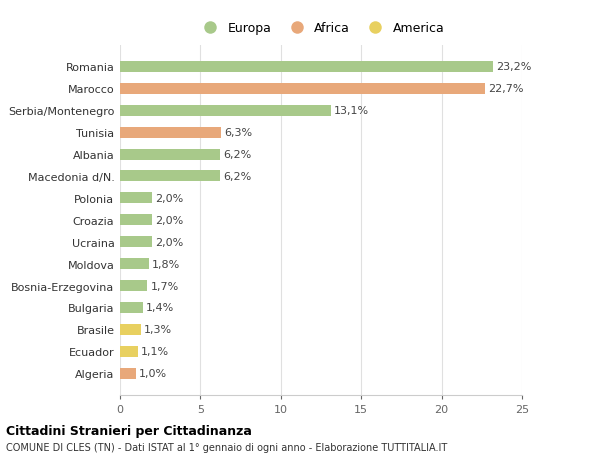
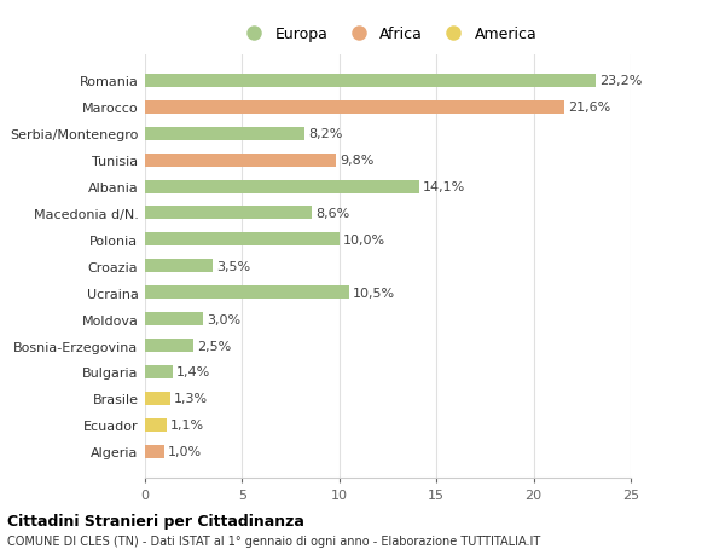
Marocco: 22,7% -> 21,6%
Serbia/Montenegro: 13,1% -> 8,2%
Tunisia: 6,3% -> 9,8%
Albania: 6,2% -> 14,1%
Macedonia d/N.: 6,2% -> 8,6%
Polonia: 2,0% -> 10,0%
Croazia: 2,0% -> 3,5%
Ucraina: 2,0% -> 10,5%
Moldova: 1,8% -> 3,0%
Bosnia-Erzegovina: 1,7% -> 2,5%
